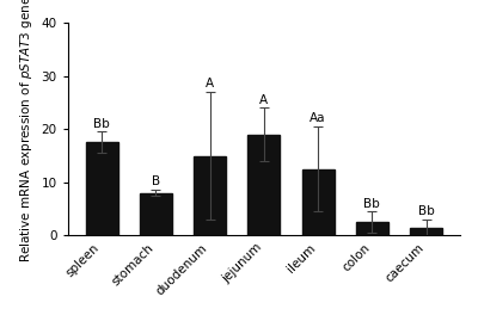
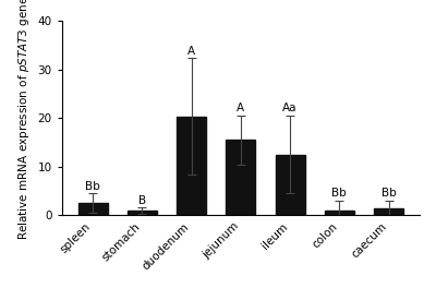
spleen: 17.5 -> 2.5
stomach: 8.0 -> 1.0
duodenum: 15.0 -> 20.3
jejunum: 19.0 -> 15.5
colon: 2.5 -> 1.0
